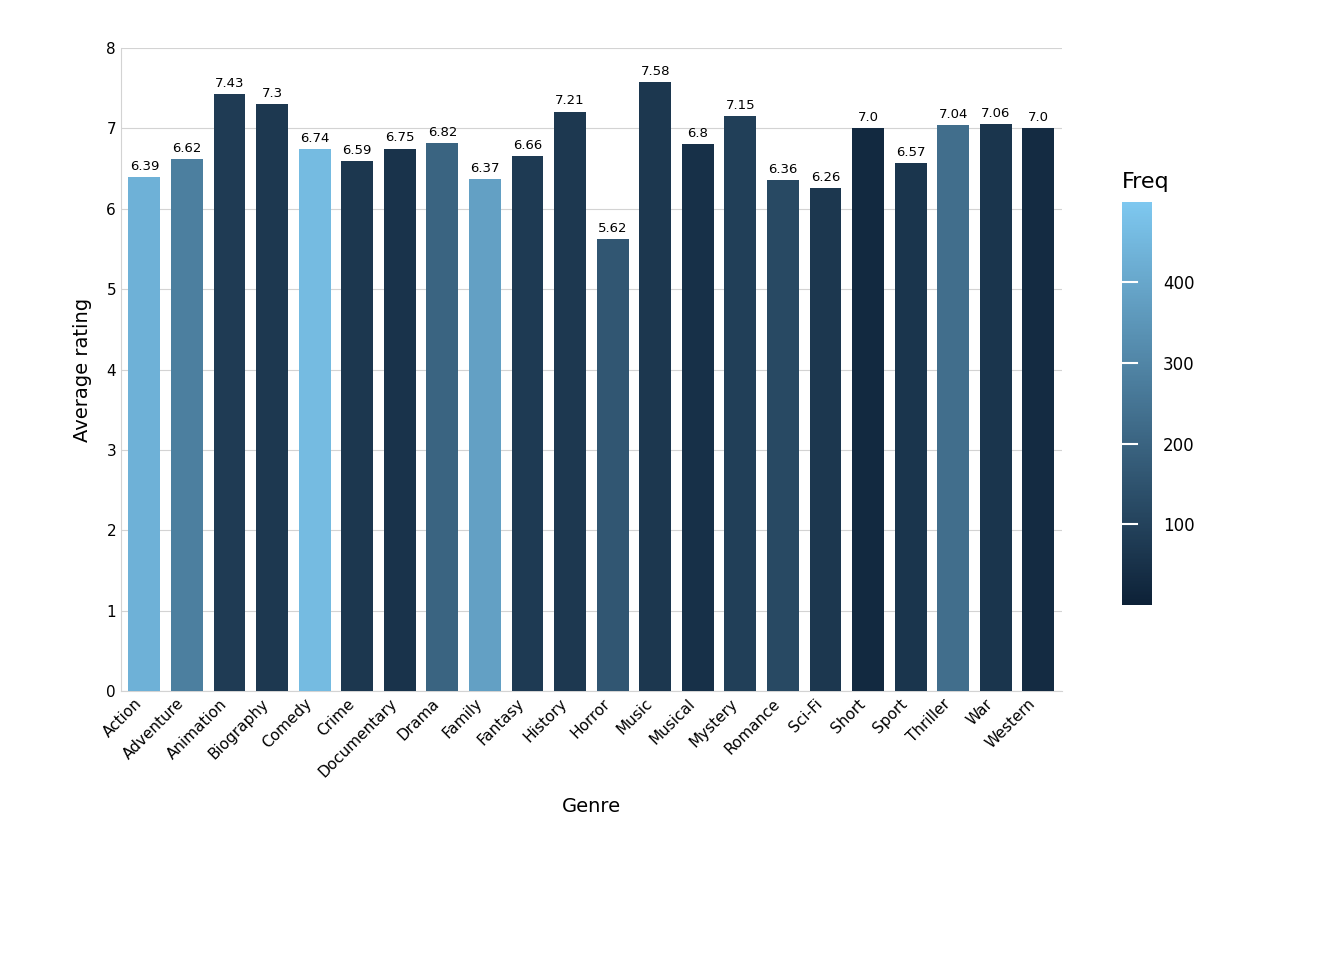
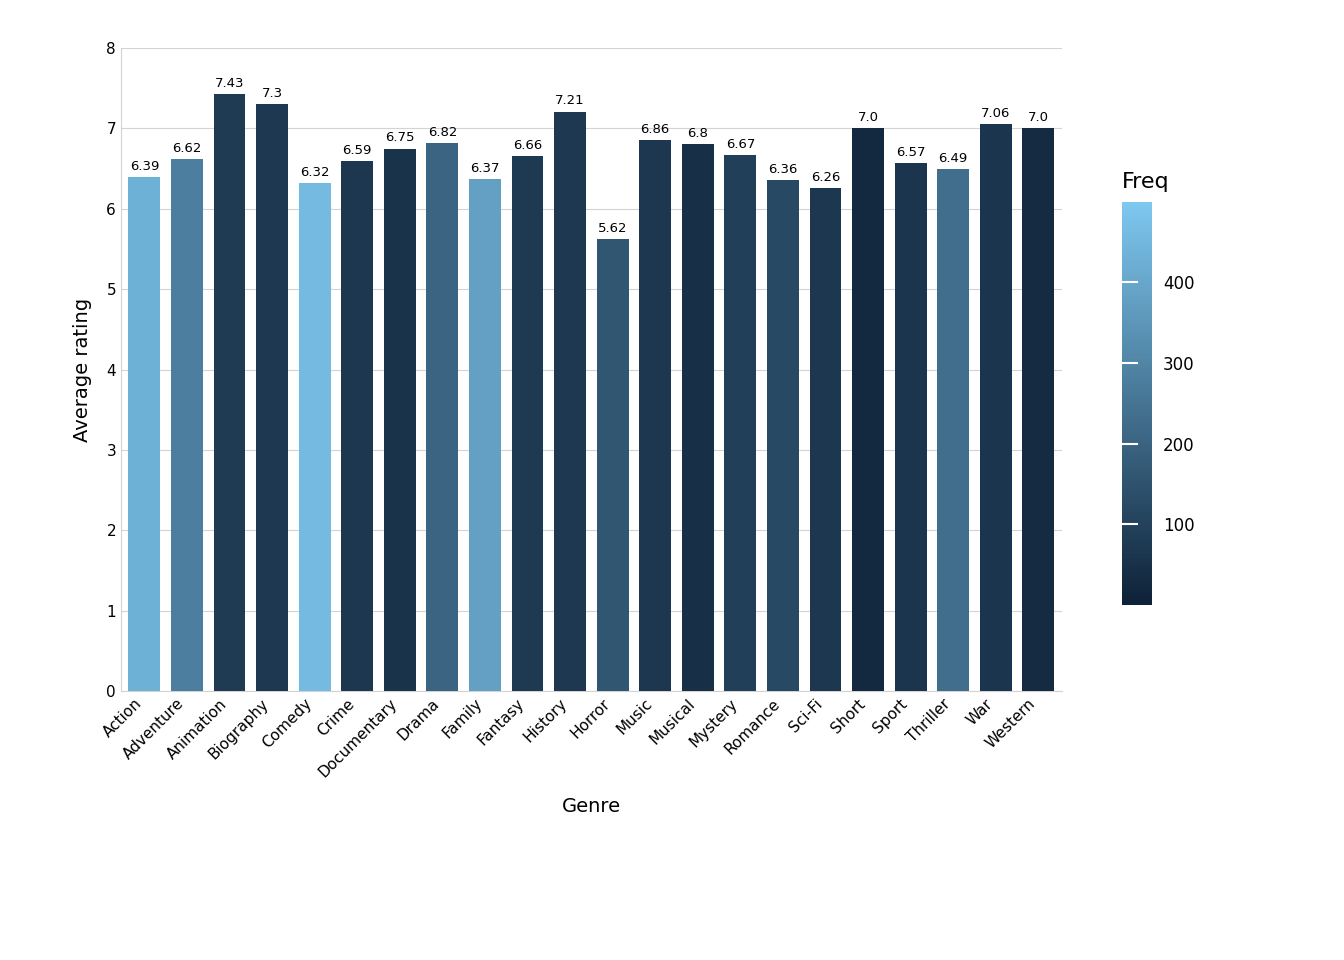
Comedy: 6.74 -> 6.32
Music: 7.58 -> 6.86
Mystery: 7.15 -> 6.67
Thriller: 7.04 -> 6.49
